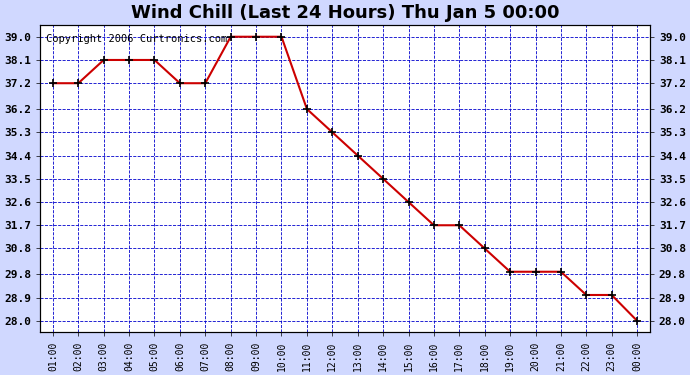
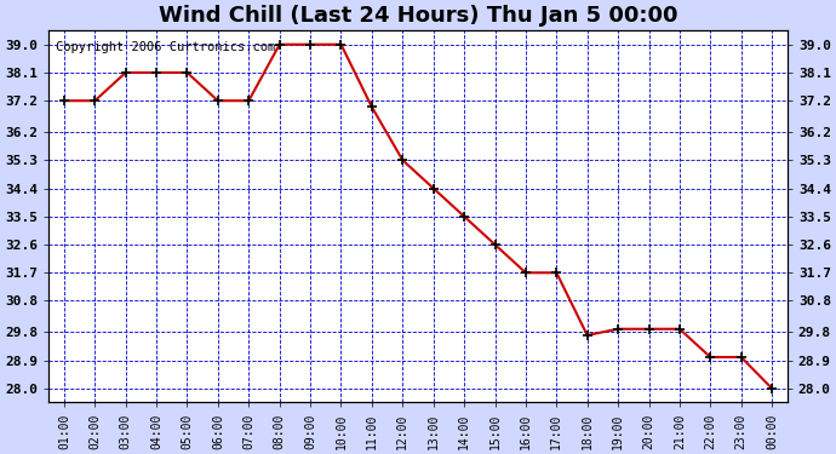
11:00: 36.2 -> 37.0
18:00: 30.8 -> 29.7
